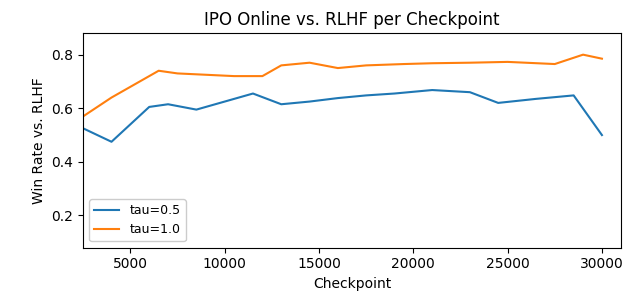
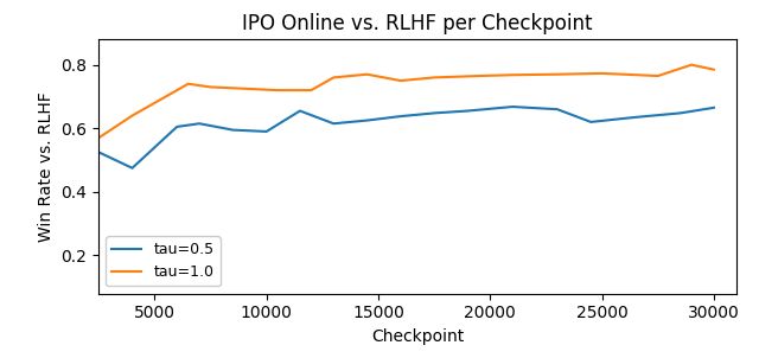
tau=0.5/10000: 0.625 -> 0.590
tau=0.5/30000: 0.500 -> 0.665
